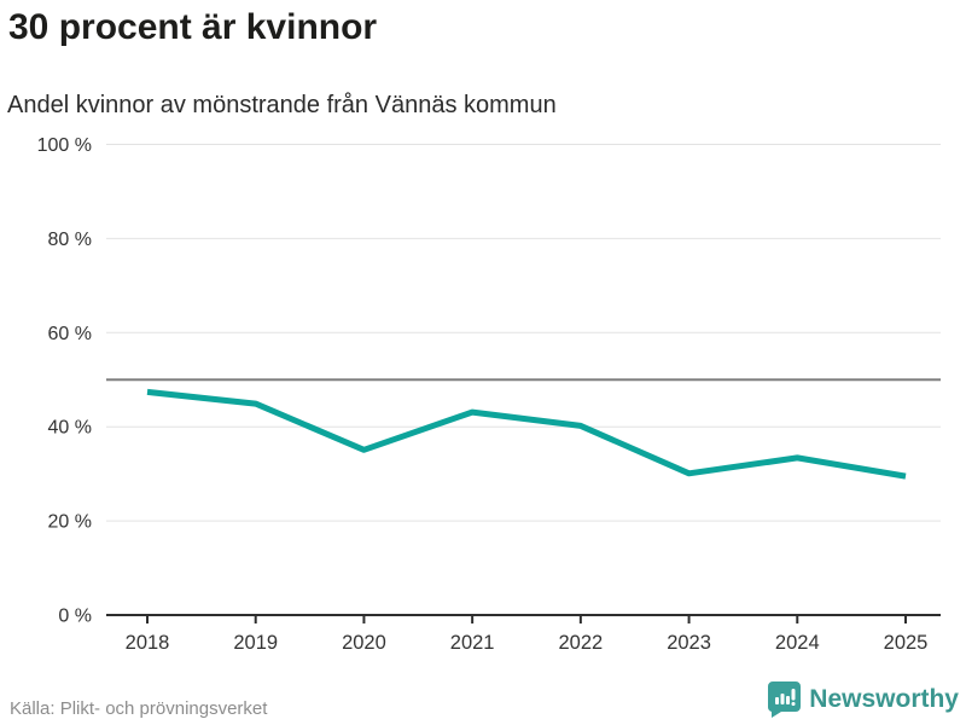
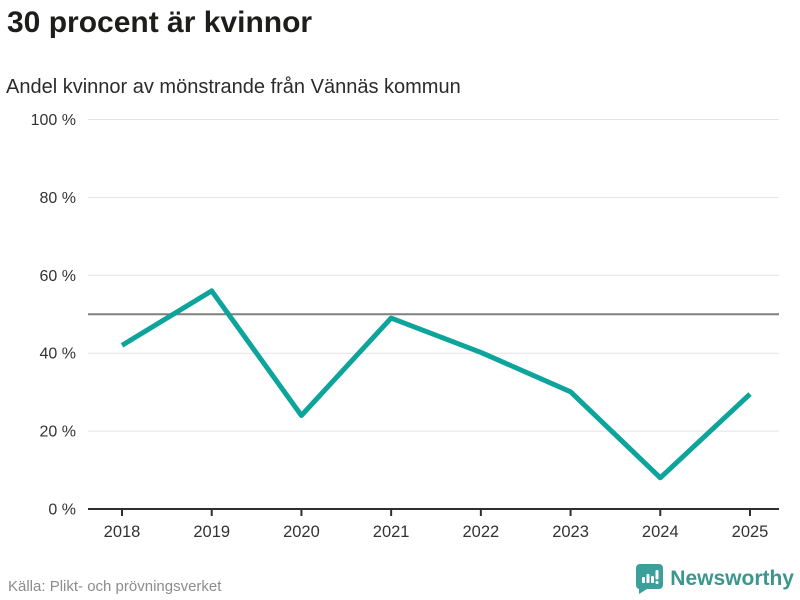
2018: 47% -> 42%
2019: 45% -> 56%
2020: 35% -> 24%
2021: 43% -> 49%
2024: 33% -> 8%
